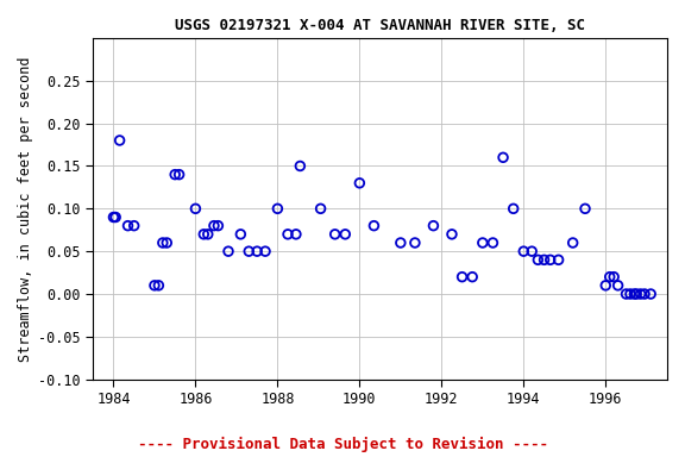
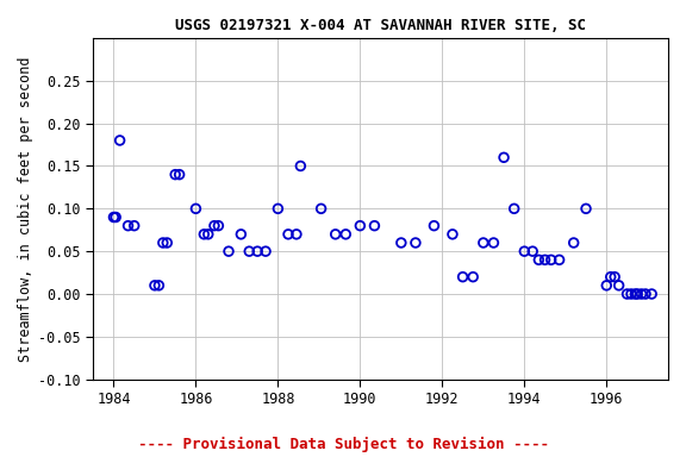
1990: 0.13 -> 0.08
